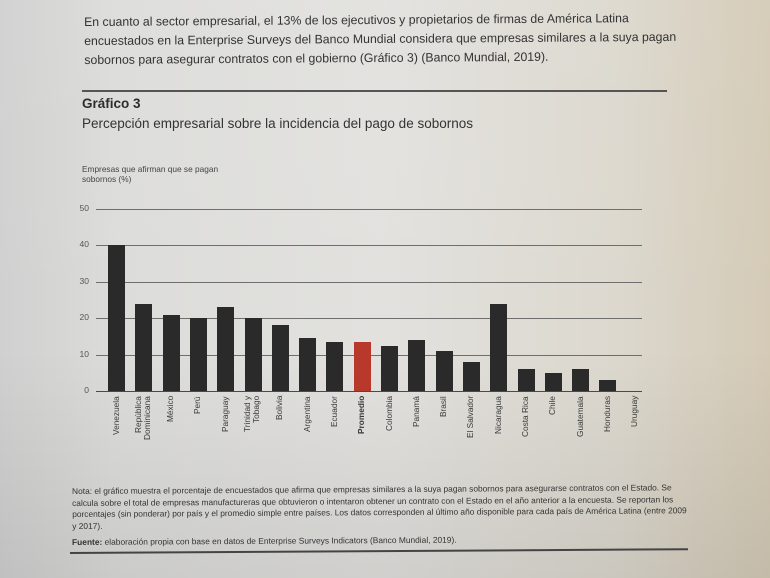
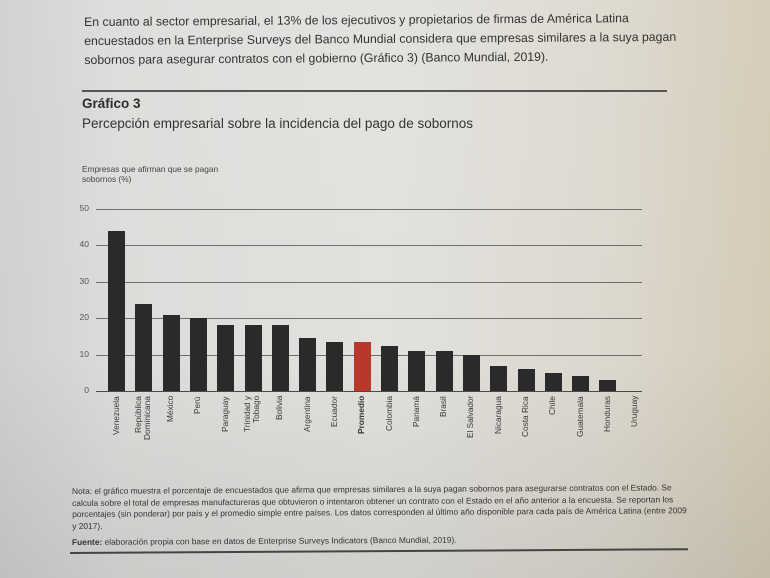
Venezuela: 40 -> 44
Paraguay: 23 -> 18
Trinidad y Tobago: 20 -> 18
Panamá: 14 -> 11
El Salvador: 8 -> 10
Nicaragua: 24 -> 7
Guatemala: 6 -> 4
